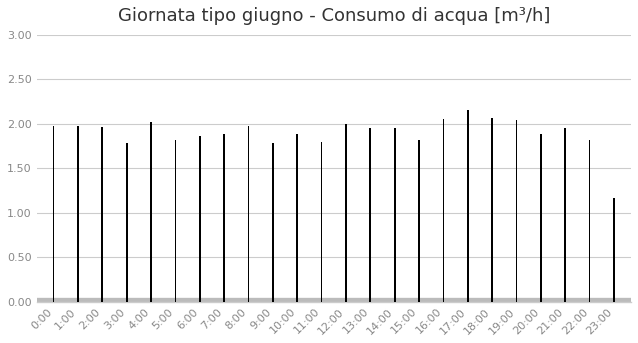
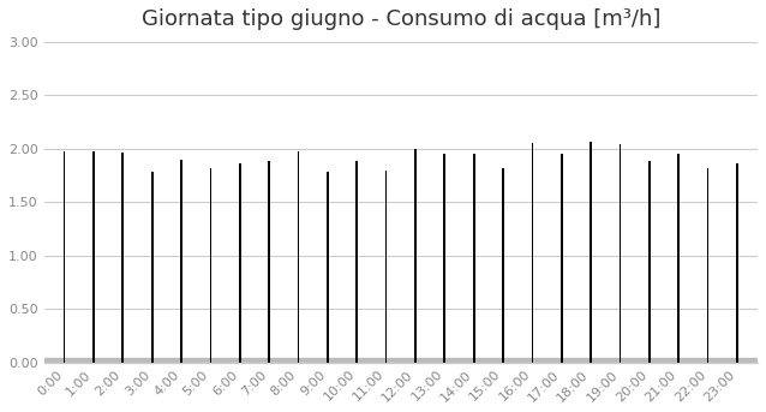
4:00: 2.02 -> 1.90
17:00: 2.16 -> 1.95
23:00: 1.16 -> 1.86
